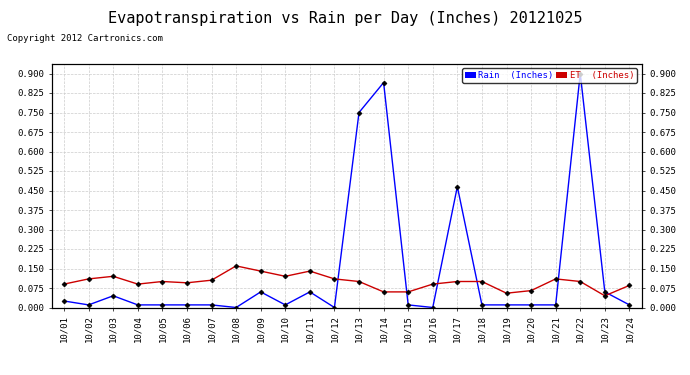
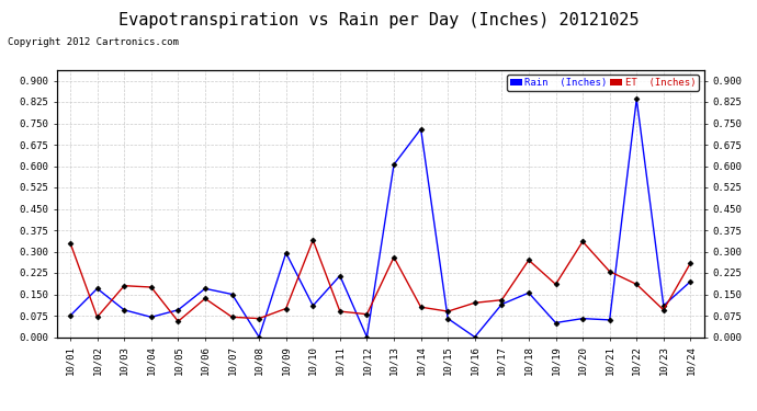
Rain (Inches)/10/01: 0.025 -> 0.075
ET (Inches)/10/01: 0.090 -> 0.330
Rain (Inches)/10/02: 0.010 -> 0.170
ET (Inches)/10/02: 0.110 -> 0.070
Rain (Inches)/10/03: 0.045 -> 0.095
ET (Inches)/10/03: 0.120 -> 0.180
Rain (Inches)/10/04: 0.010 -> 0.070
ET (Inches)/10/04: 0.090 -> 0.175
Rain (Inches)/10/05: 0.010 -> 0.095
ET (Inches)/10/05: 0.100 -> 0.055
Rain (Inches)/10/06: 0.010 -> 0.170
ET (Inches)/10/06: 0.095 -> 0.135
Rain (Inches)/10/07: 0.010 -> 0.150
ET (Inches)/10/07: 0.105 -> 0.070
ET (Inches)/10/08: 0.160 -> 0.065
Rain (Inches)/10/09: 0.060 -> 0.295
ET (Inches)/10/09: 0.140 -> 0.100
Rain (Inches)/10/10: 0.010 -> 0.110
ET (Inches)/10/10: 0.120 -> 0.340
Rain (Inches)/10/11: 0.060 -> 0.215
ET (Inches)/10/11: 0.140 -> 0.090
ET (Inches)/10/12: 0.110 -> 0.080
Rain (Inches)/10/13: 0.750 -> 0.605
ET (Inches)/10/13: 0.100 -> 0.280
Rain (Inches)/10/14: 0.865 -> 0.730
ET (Inches)/10/14: 0.060 -> 0.105
Rain (Inches)/10/15: 0.010 -> 0.065
ET (Inches)/10/15: 0.060 -> 0.090
ET (Inches)/10/16: 0.090 -> 0.120
Rain (Inches)/10/17: 0.465 -> 0.115
ET (Inches)/10/17: 0.100 -> 0.130
Rain (Inches)/10/18: 0.010 -> 0.155
ET (Inches)/10/18: 0.100 -> 0.270
Rain (Inches)/10/19: 0.010 -> 0.050
ET (Inches)/10/19: 0.055 -> 0.185
Rain (Inches)/10/20: 0.010 -> 0.065
ET (Inches)/10/20: 0.065 -> 0.335
Rain (Inches)/10/21: 0.010 -> 0.060
ET (Inches)/10/21: 0.110 -> 0.230
Rain (Inches)/10/22: 0.900 -> 0.835
ET (Inches)/10/22: 0.100 -> 0.185
Rain (Inches)/10/23: 0.060 -> 0.110
ET (Inches)/10/23: 0.045 -> 0.095
Rain (Inches)/10/24: 0.010 -> 0.195
ET (Inches)/10/24: 0.085 -> 0.260
